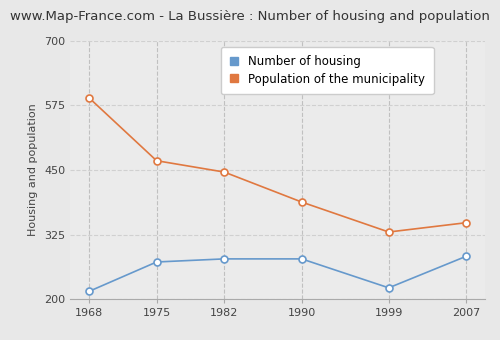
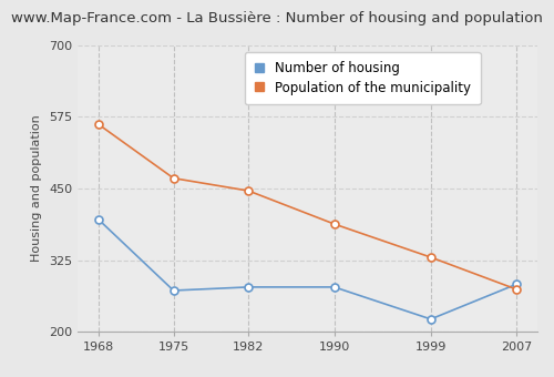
Number of housing/1968: 215 -> 396
Population of the municipality/1968: 590 -> 562
Population of the municipality/2007: 348 -> 274
